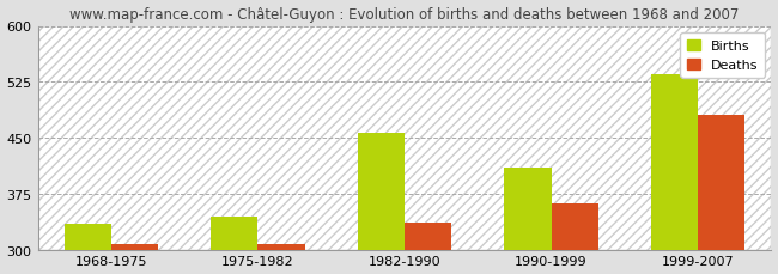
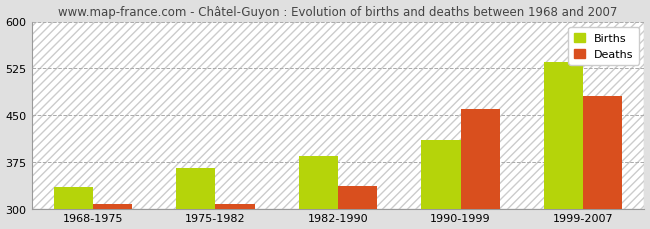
Births/1975-1982: 344 -> 365
Births/1982-1990: 456 -> 385
Deaths/1990-1999: 362 -> 460
